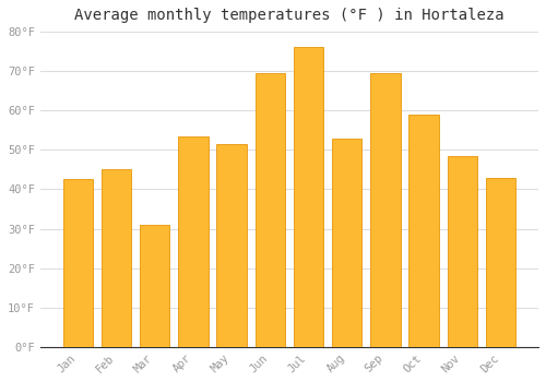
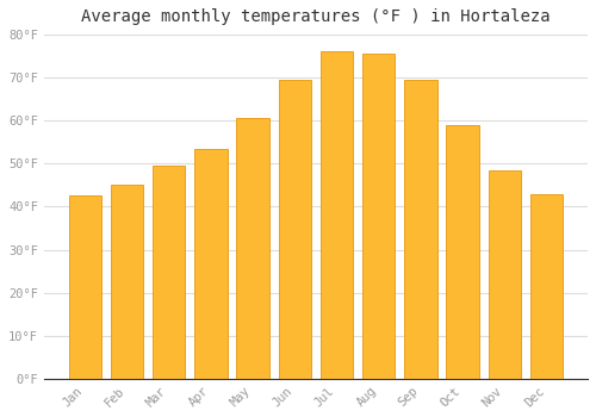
Mar: 31.0°F -> 49.5°F
May: 51.5°F -> 60.5°F
Aug: 53.0°F -> 75.5°F
